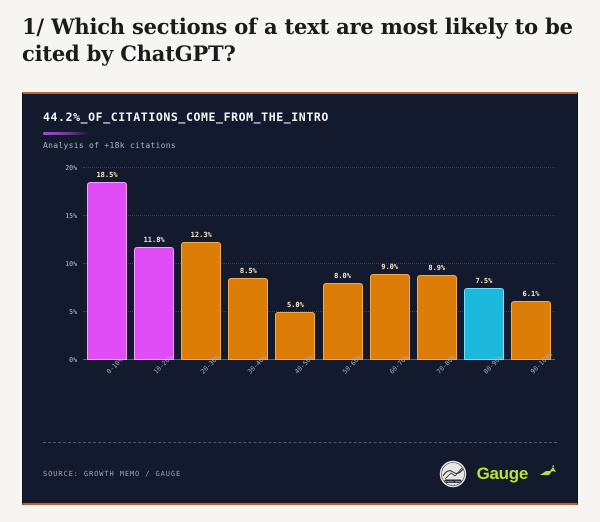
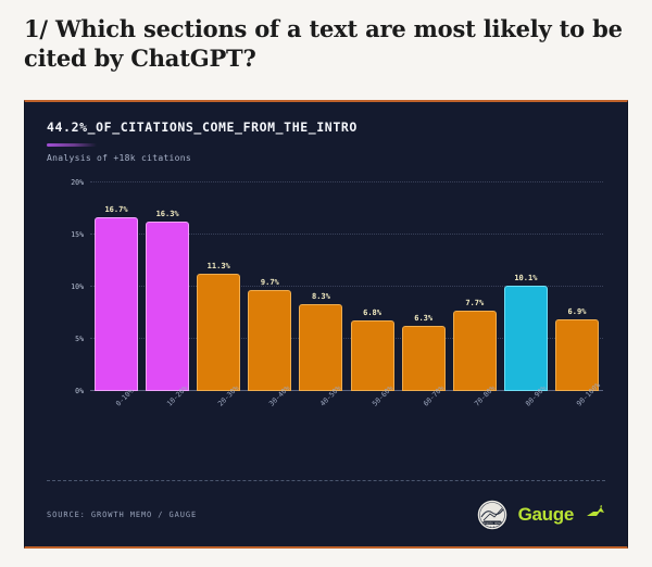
0-10%: 18.5% -> 16.7%
10-20%: 11.8% -> 16.3%
20-30%: 12.3% -> 11.3%
30-40%: 8.5% -> 9.7%
40-50%: 5.0% -> 8.3%
50-60%: 8.0% -> 6.8%
60-70%: 9.0% -> 6.3%
70-80%: 8.9% -> 7.7%
80-90%: 7.5% -> 10.1%
90-100%: 6.1% -> 6.9%
